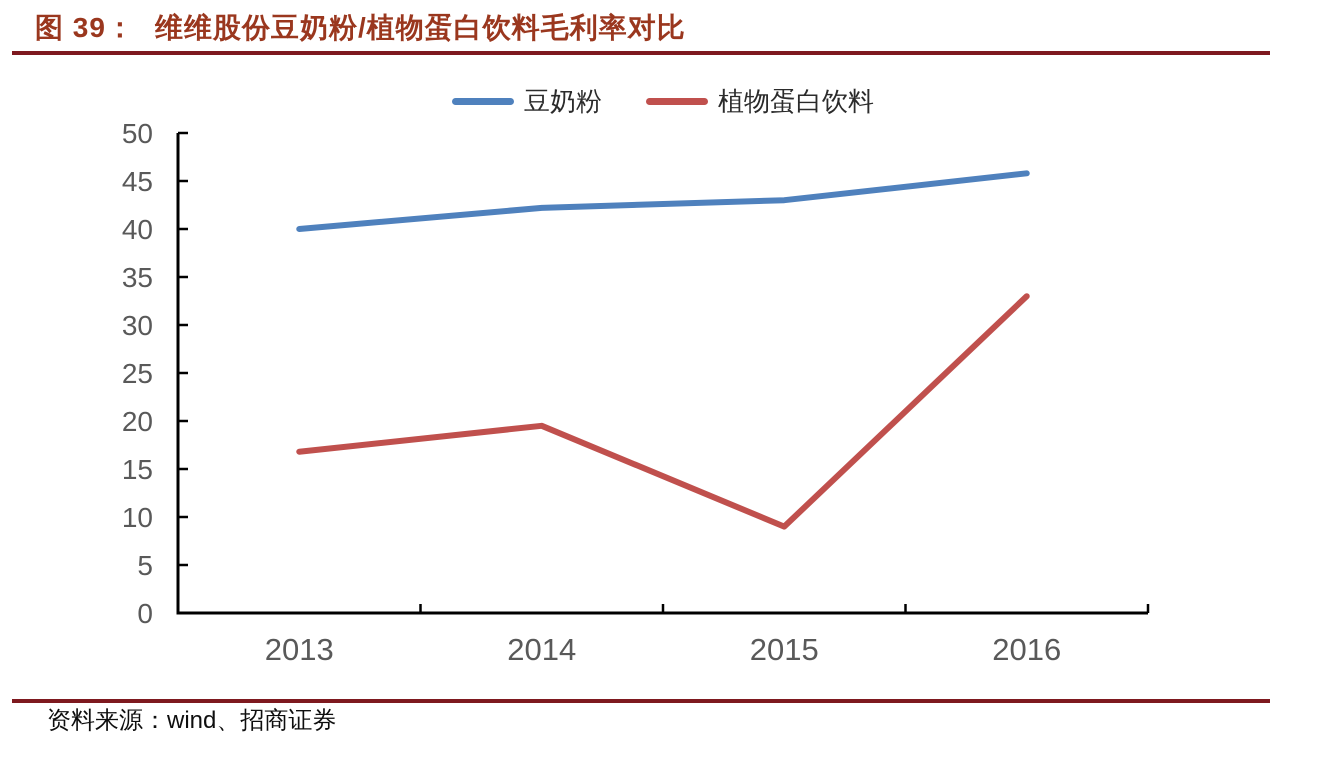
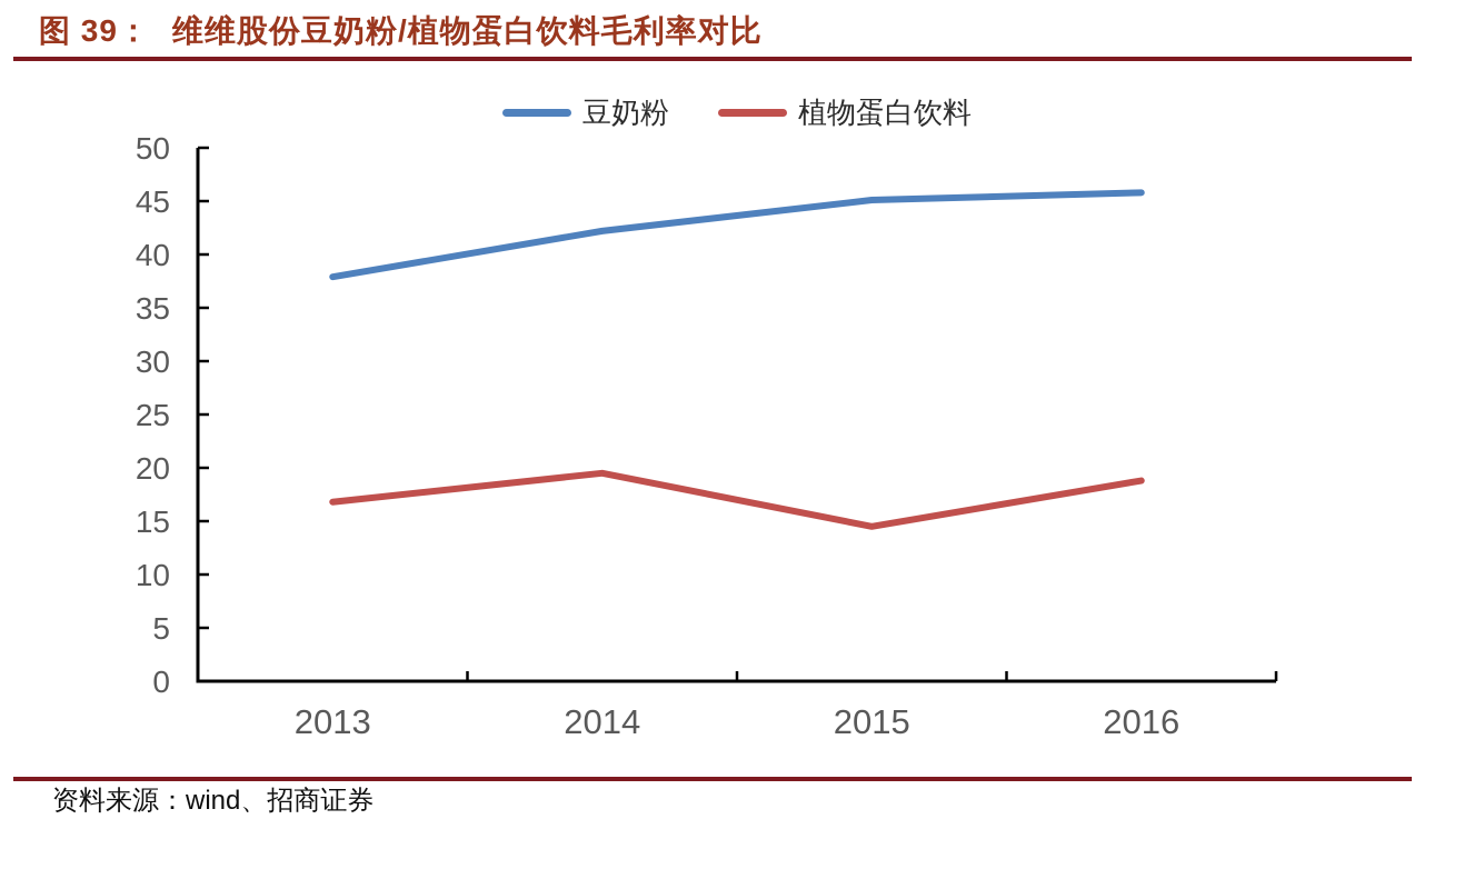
豆奶粉/2013: 40 -> 38
豆奶粉/2015: 43 -> 45
植物蛋白饮料/2015: 9 -> 14
植物蛋白饮料/2016: 33 -> 19
